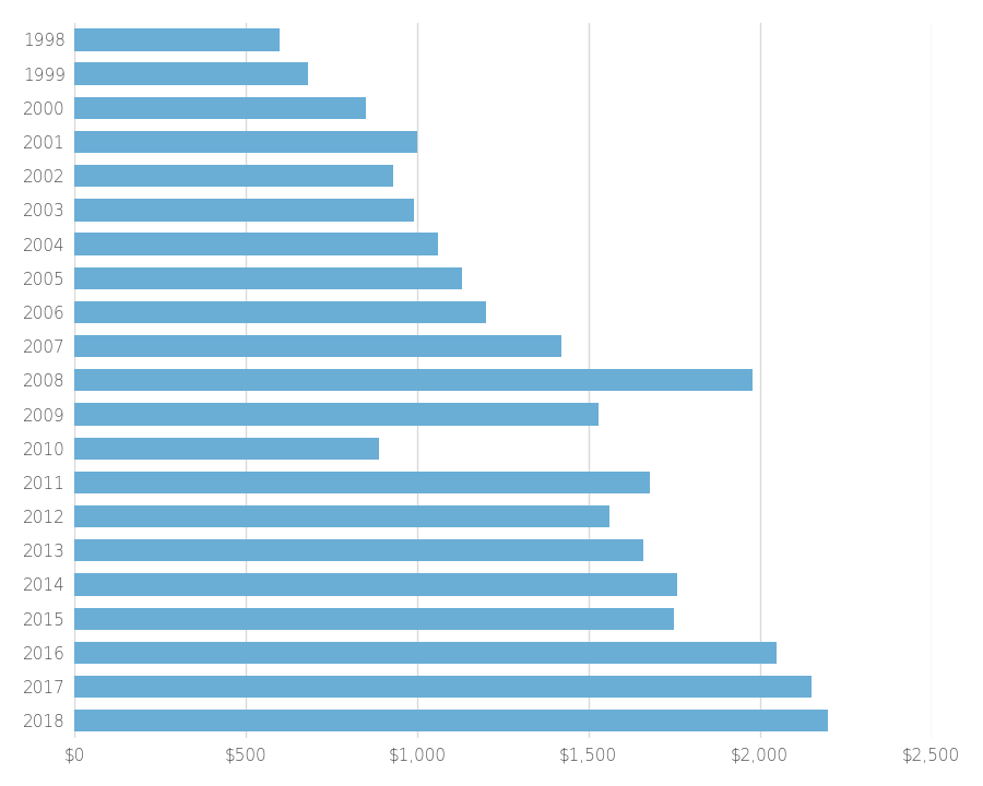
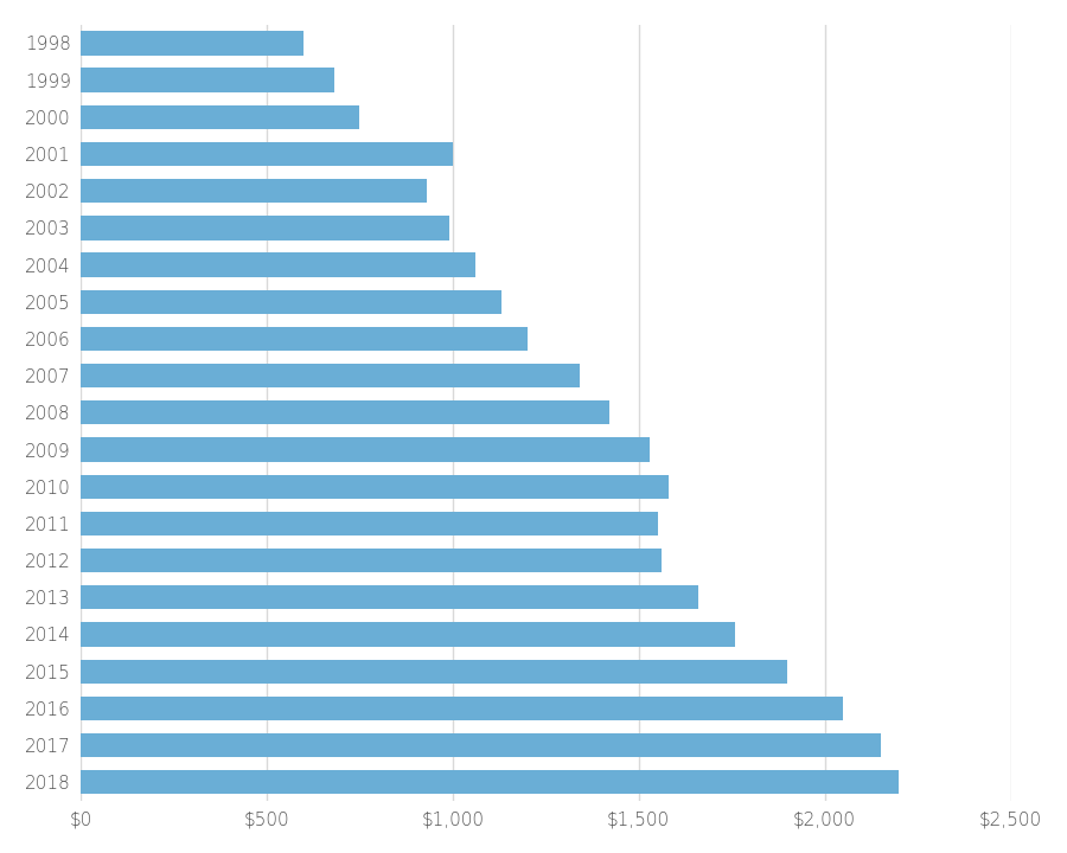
2000: $850 -> $750
2007: $1,420 -> $1,340
2008: $1,980 -> $1,420
2010: $890 -> $1,580
2011: $1,680 -> $1,550
2015: $1,750 -> $1,900
